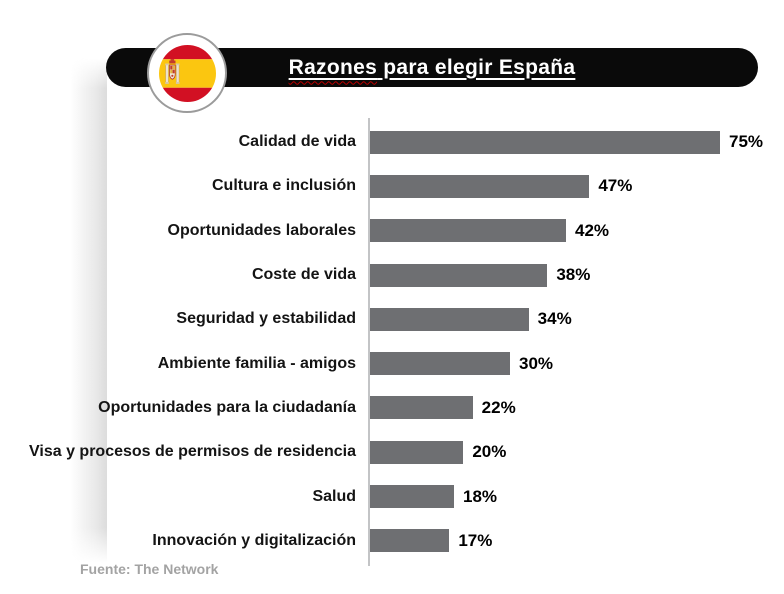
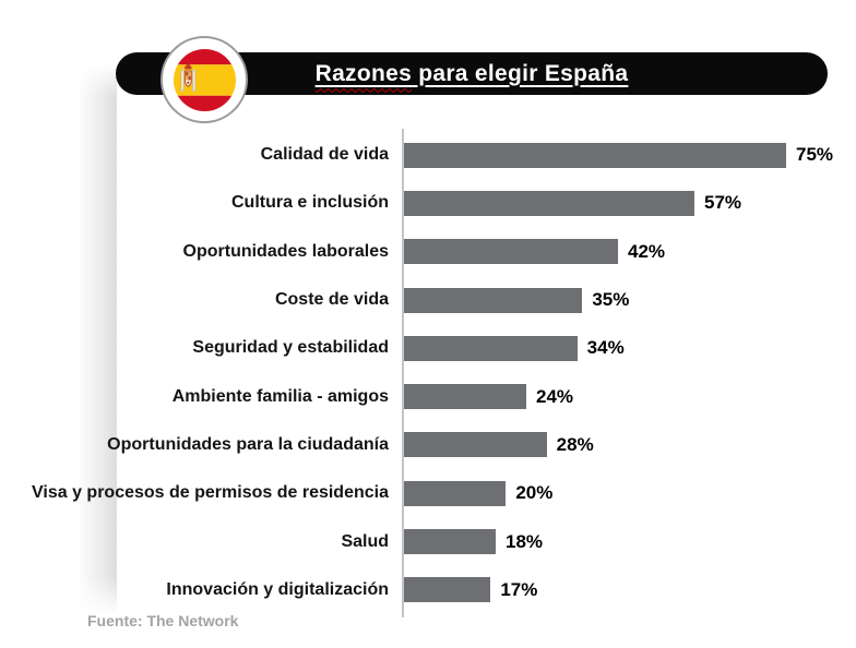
Cultura e inclusión: 47% -> 57%
Coste de vida: 38% -> 35%
Ambiente familia - amigos: 30% -> 24%
Oportunidades para la ciudadanía: 22% -> 28%
